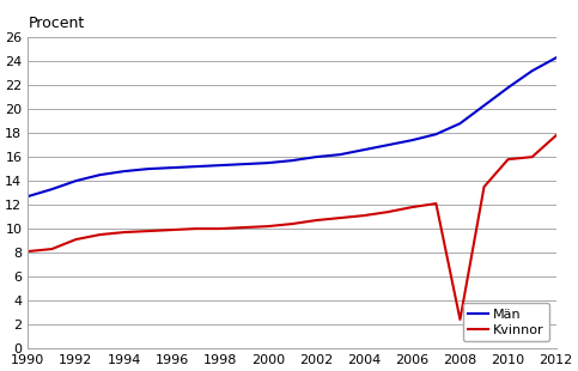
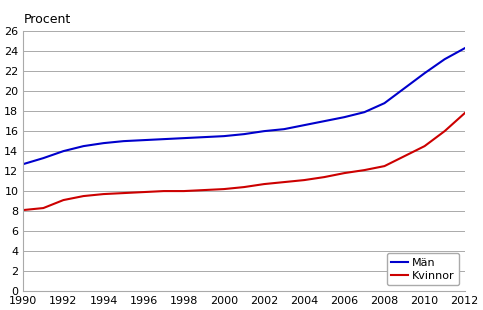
Kvinnor/2008: 2.4 -> 12.5
Kvinnor/2010: 15.8 -> 14.5
